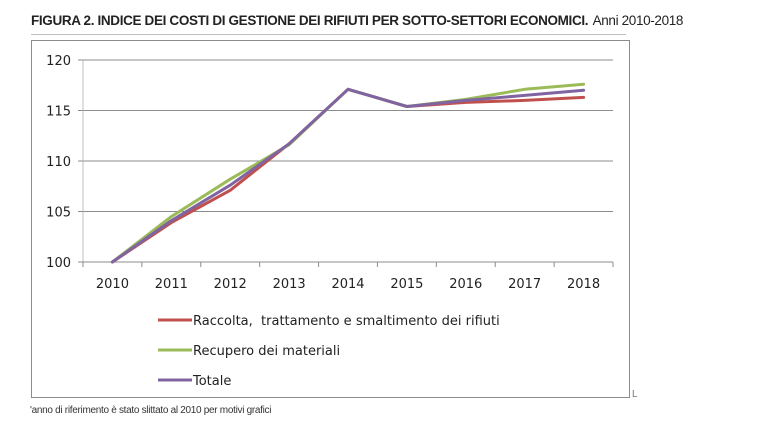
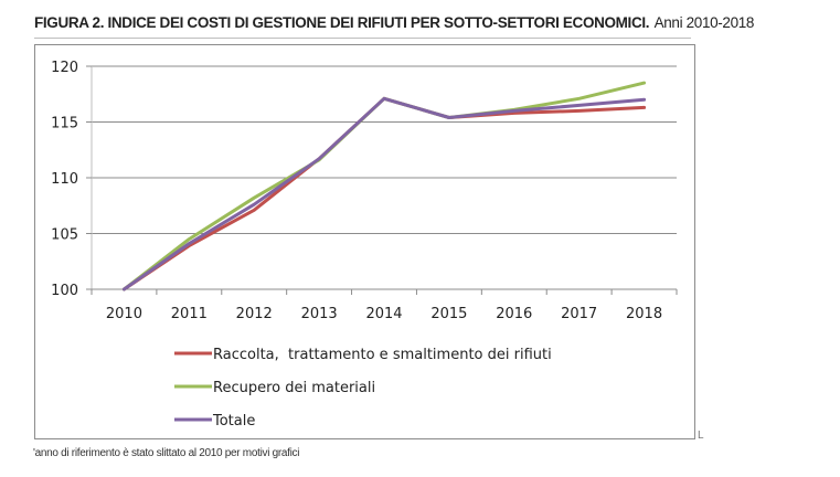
Recupero dei materiali/2018: 117.6 -> 118.5
